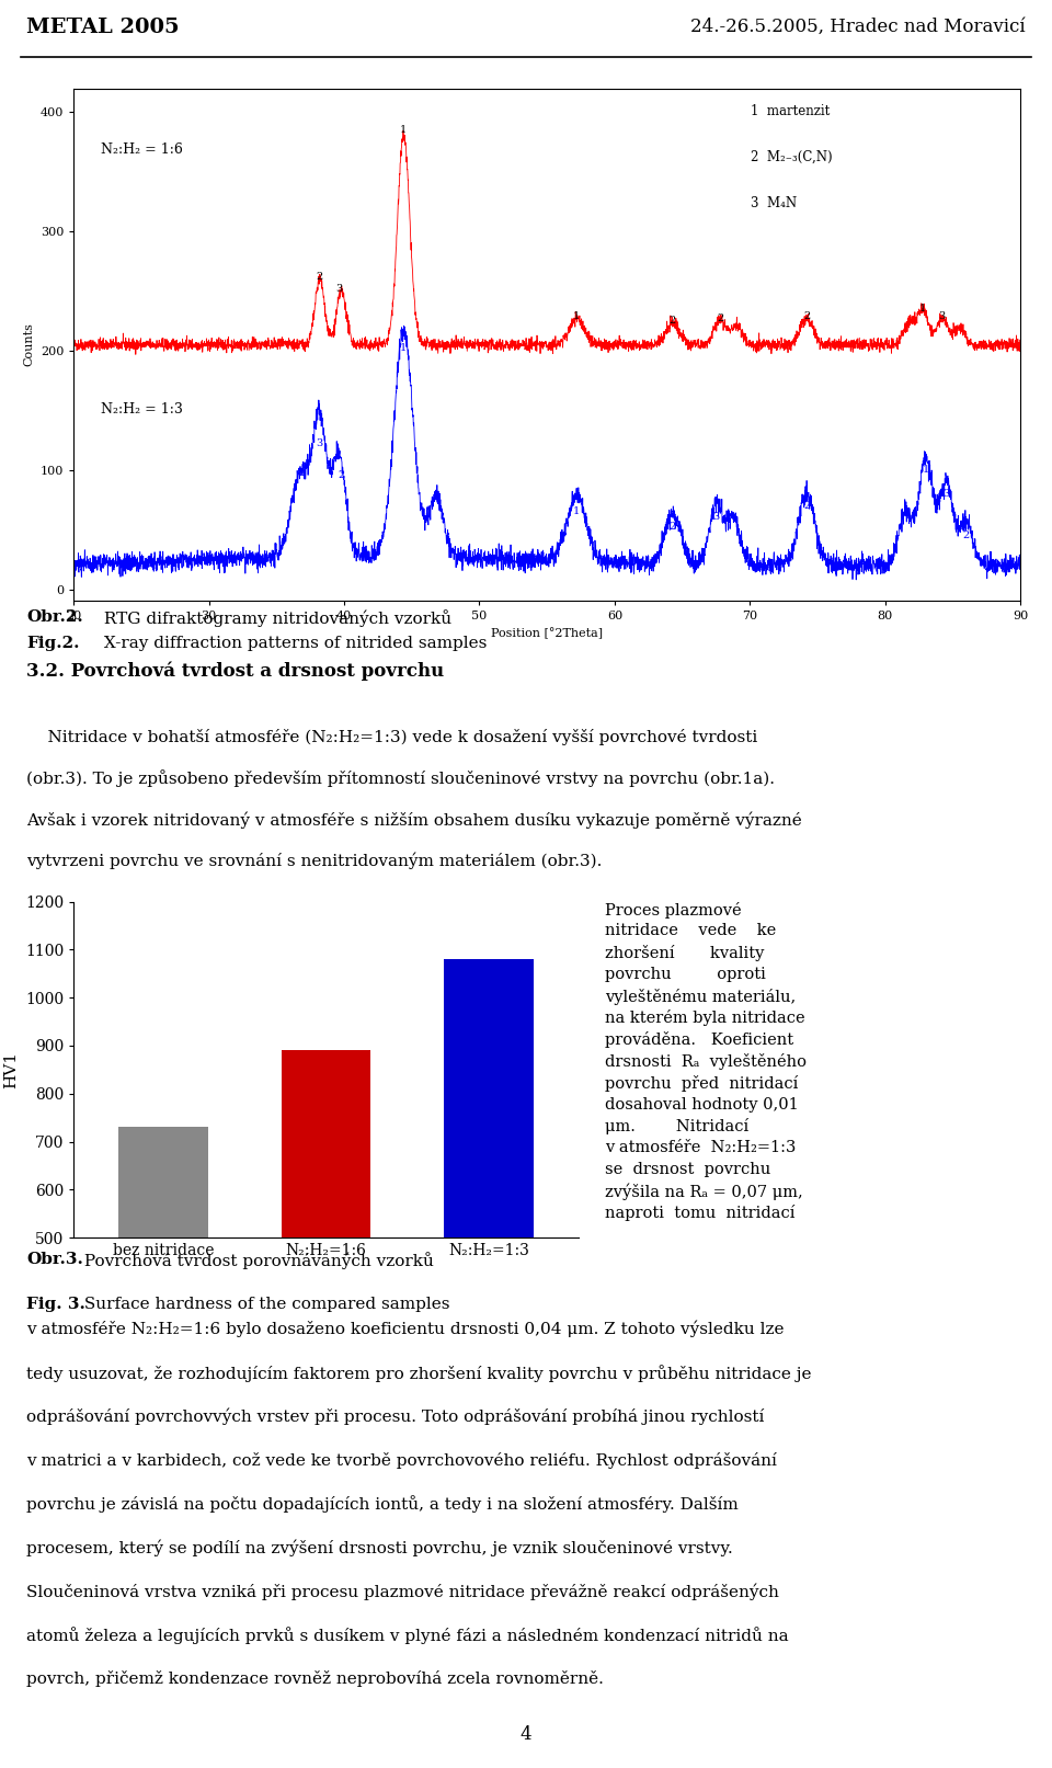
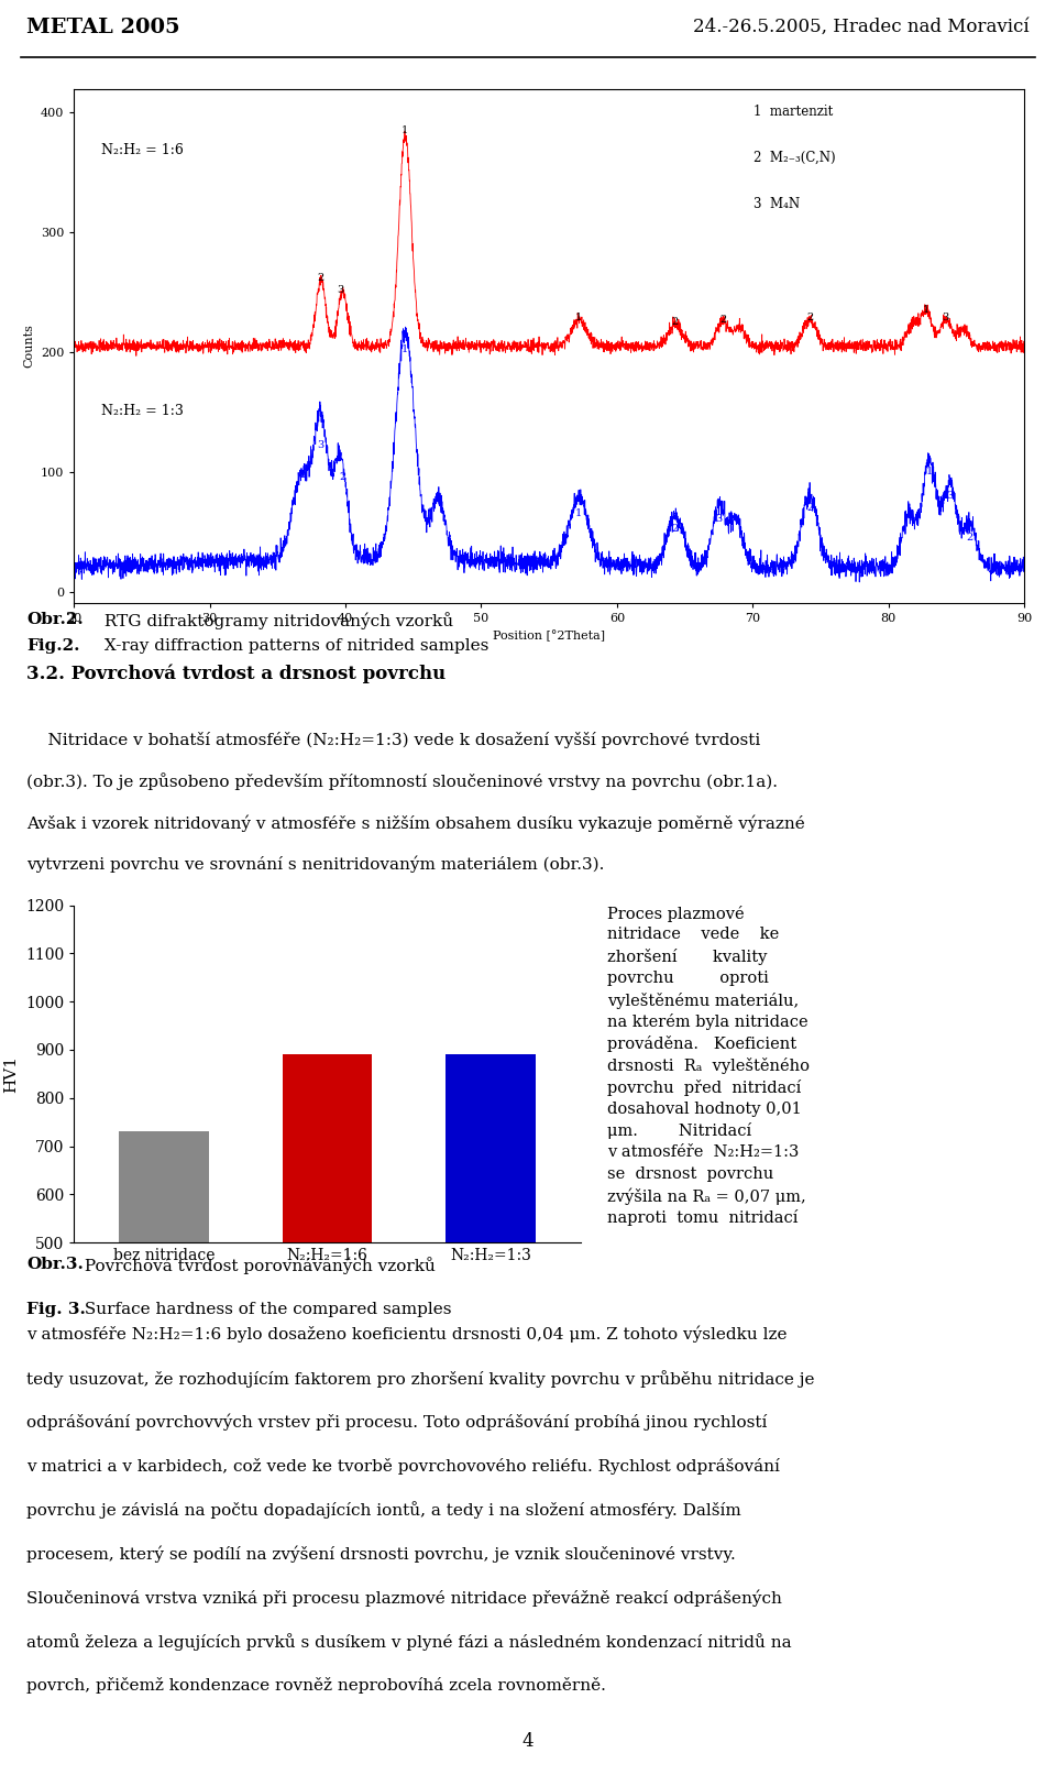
N₂:H₂=1:3: 1080 -> 890
